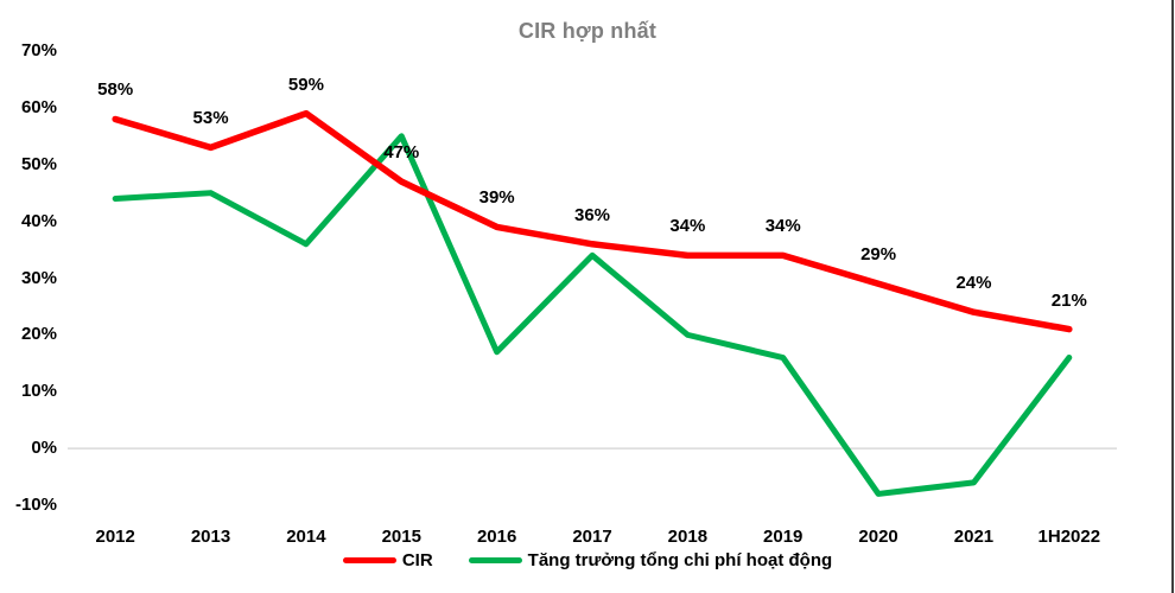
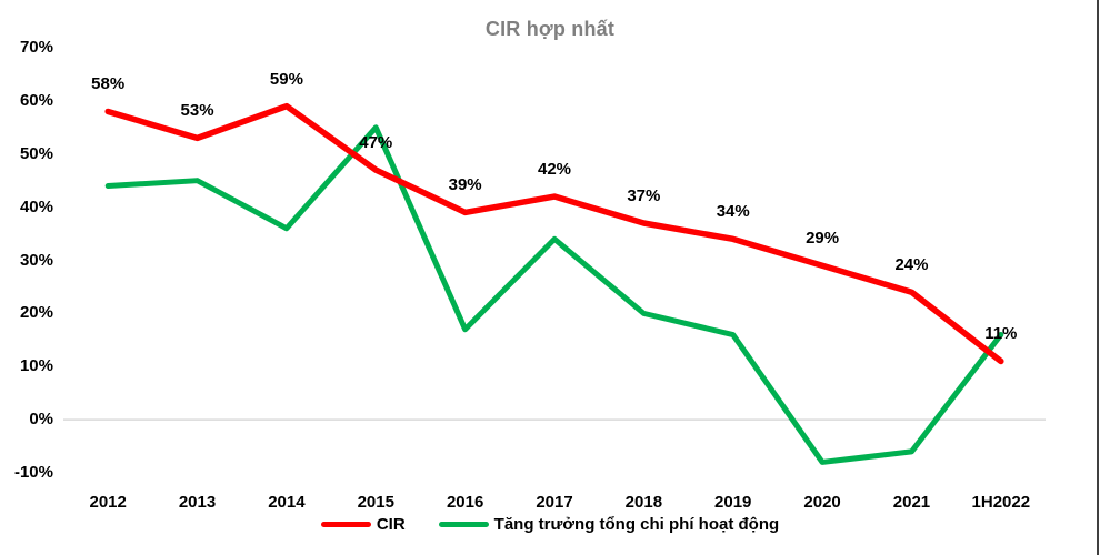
CIR/2017: 36% -> 42%
CIR/2018: 34% -> 37%
CIR/1H2022: 21% -> 11%
